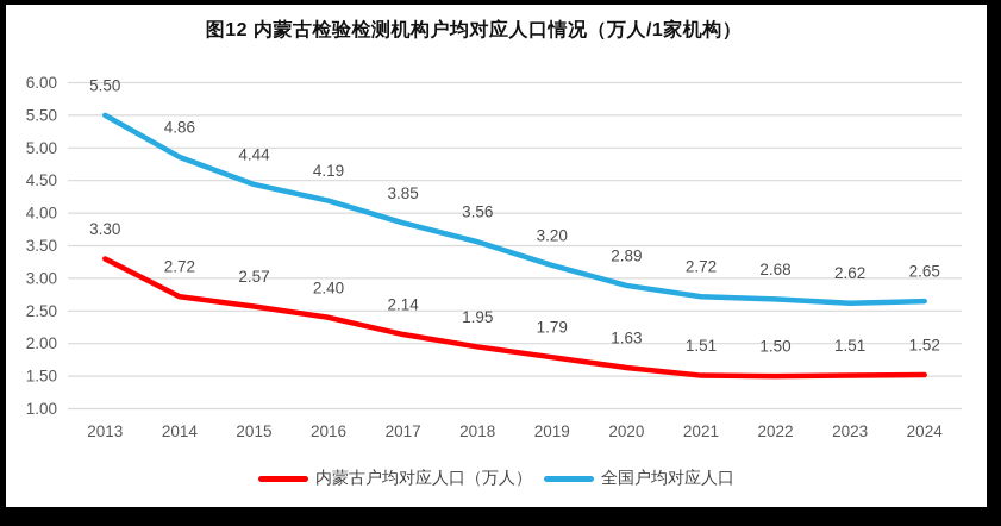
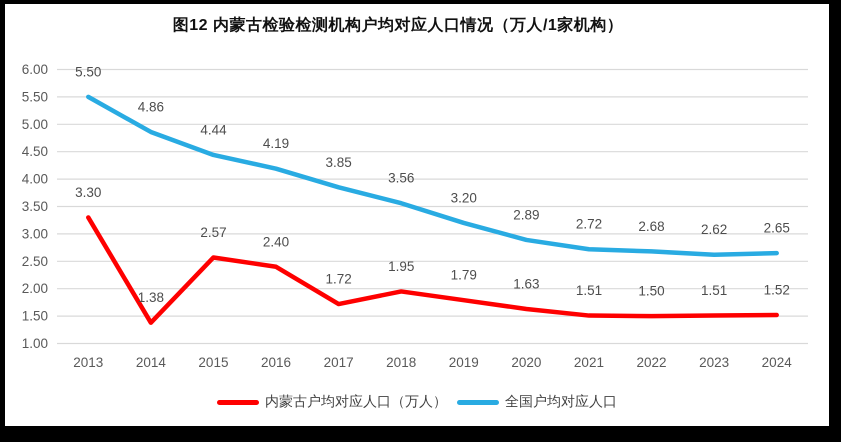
内蒙古户均对应人口（万人）/2014: 2.72 -> 1.38
内蒙古户均对应人口（万人）/2017: 2.14 -> 1.72
